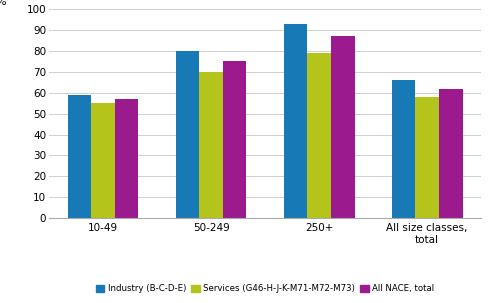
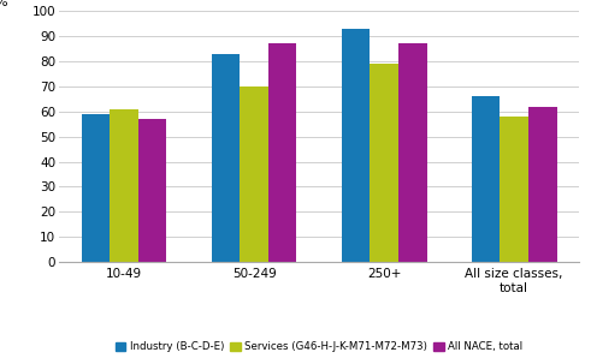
Services (G46-H-J-K-M71-M72-M73)/10-49: 55 -> 61
Industry (B-C-D-E)/50-249: 80 -> 83
All NACE, total/50-249: 75 -> 87
